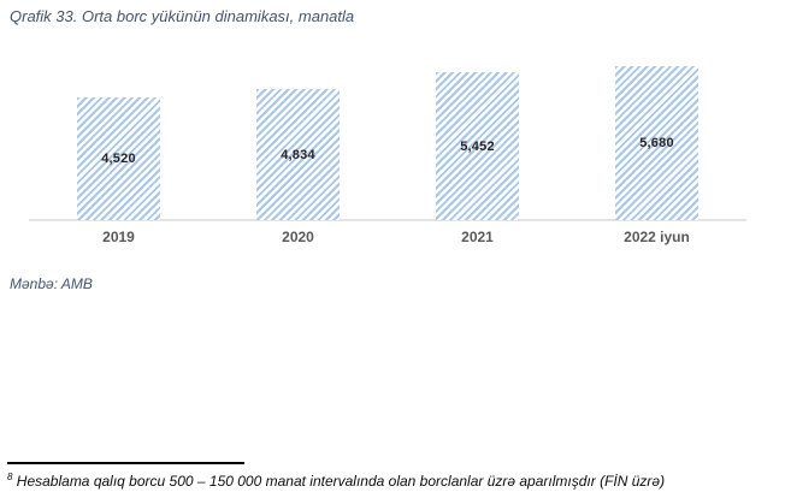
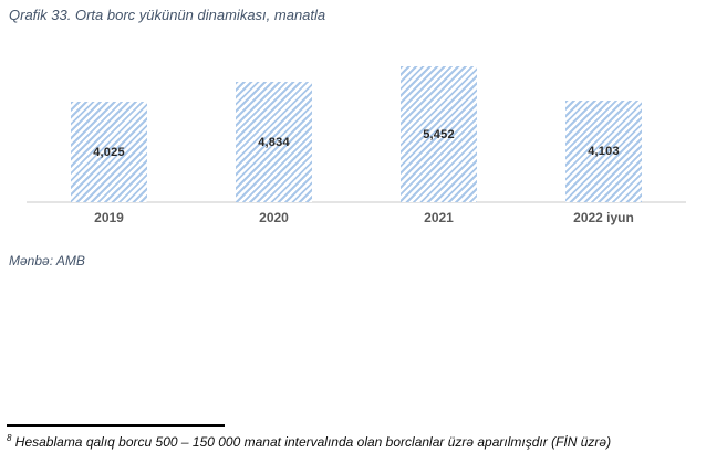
2019: 4,520 -> 4,025
2022 iyun: 5,680 -> 4,103
